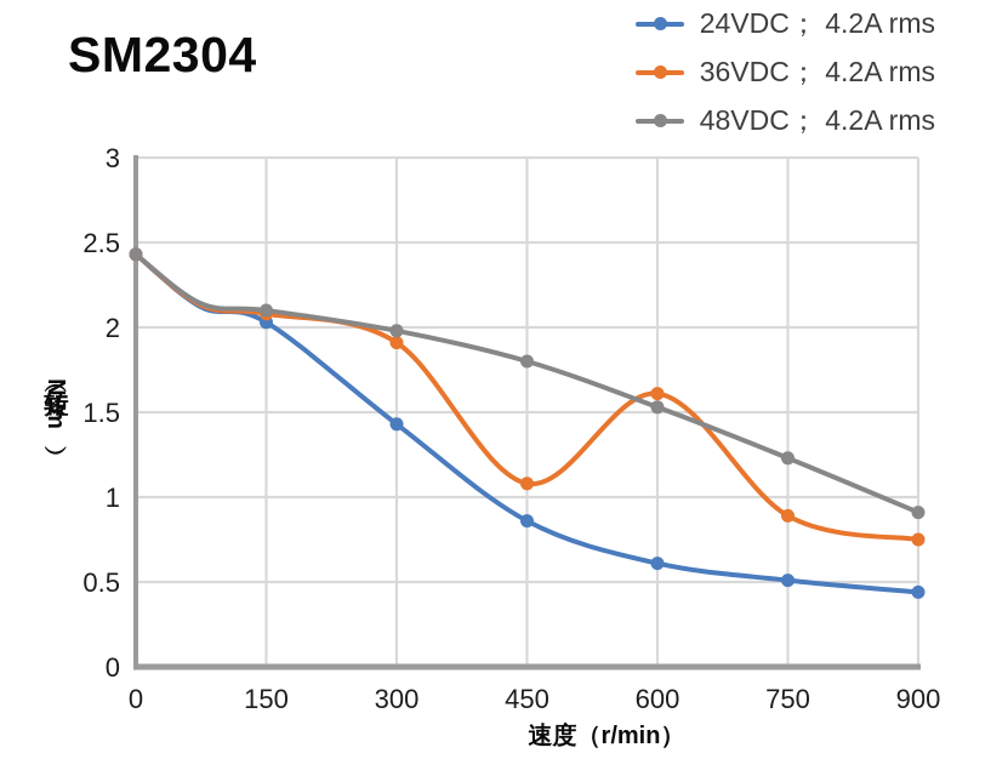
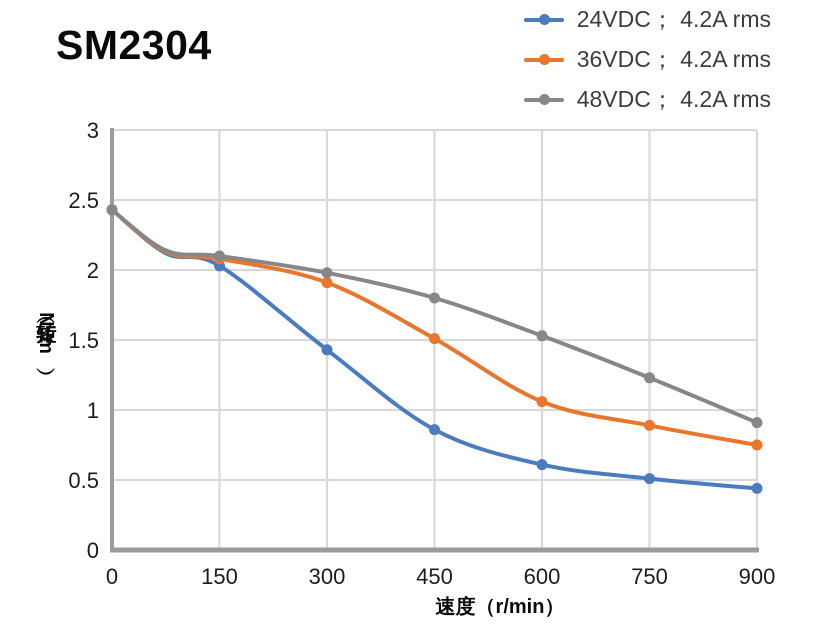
36VDC； 4.2A rms/450: 1.08 -> 1.51
36VDC； 4.2A rms/600: 1.61 -> 1.06
